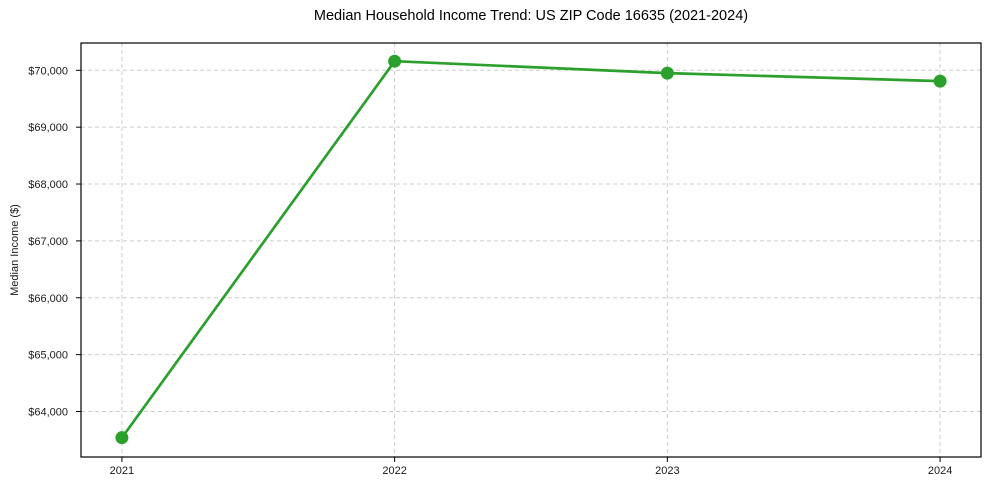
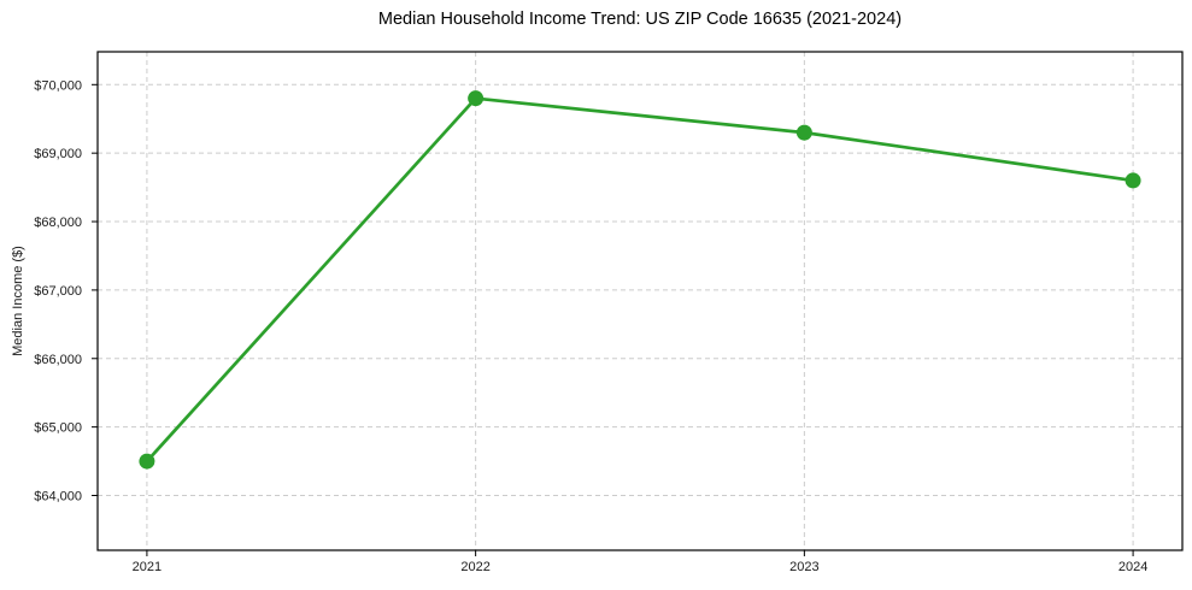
2021: $63500 -> $64500
2022: $70200 -> $69800
2023: $70000 -> $69300
2024: $69800 -> $68600
